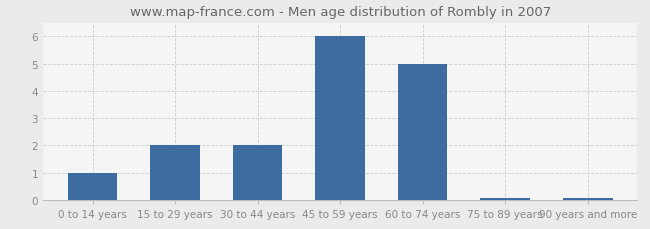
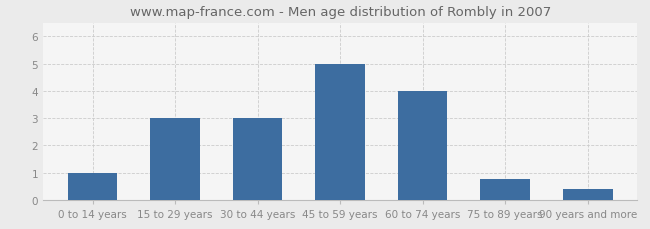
15 to 29 years: 2.00 -> 3.00
30 to 44 years: 2.00 -> 3.00
45 to 59 years: 6.00 -> 5.00
60 to 74 years: 5.00 -> 4.00
75 to 89 years: 0.05 -> 0.75
90 years and more: 0.05 -> 0.40
